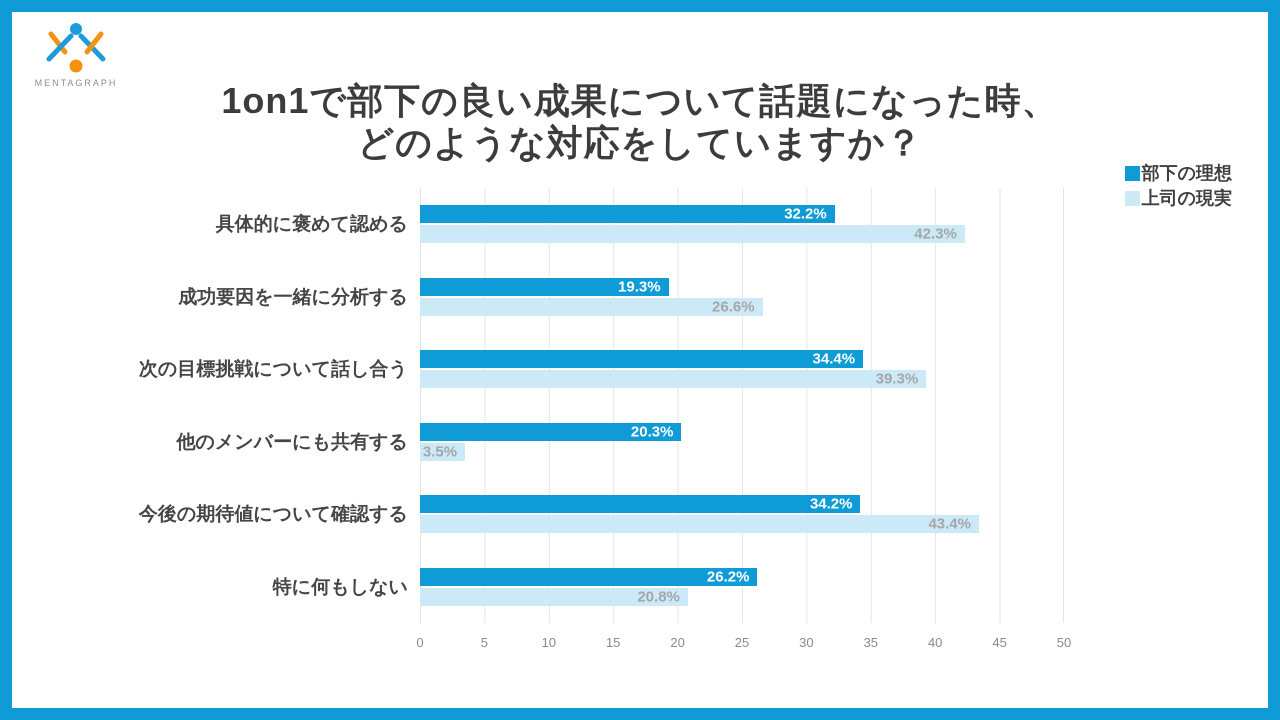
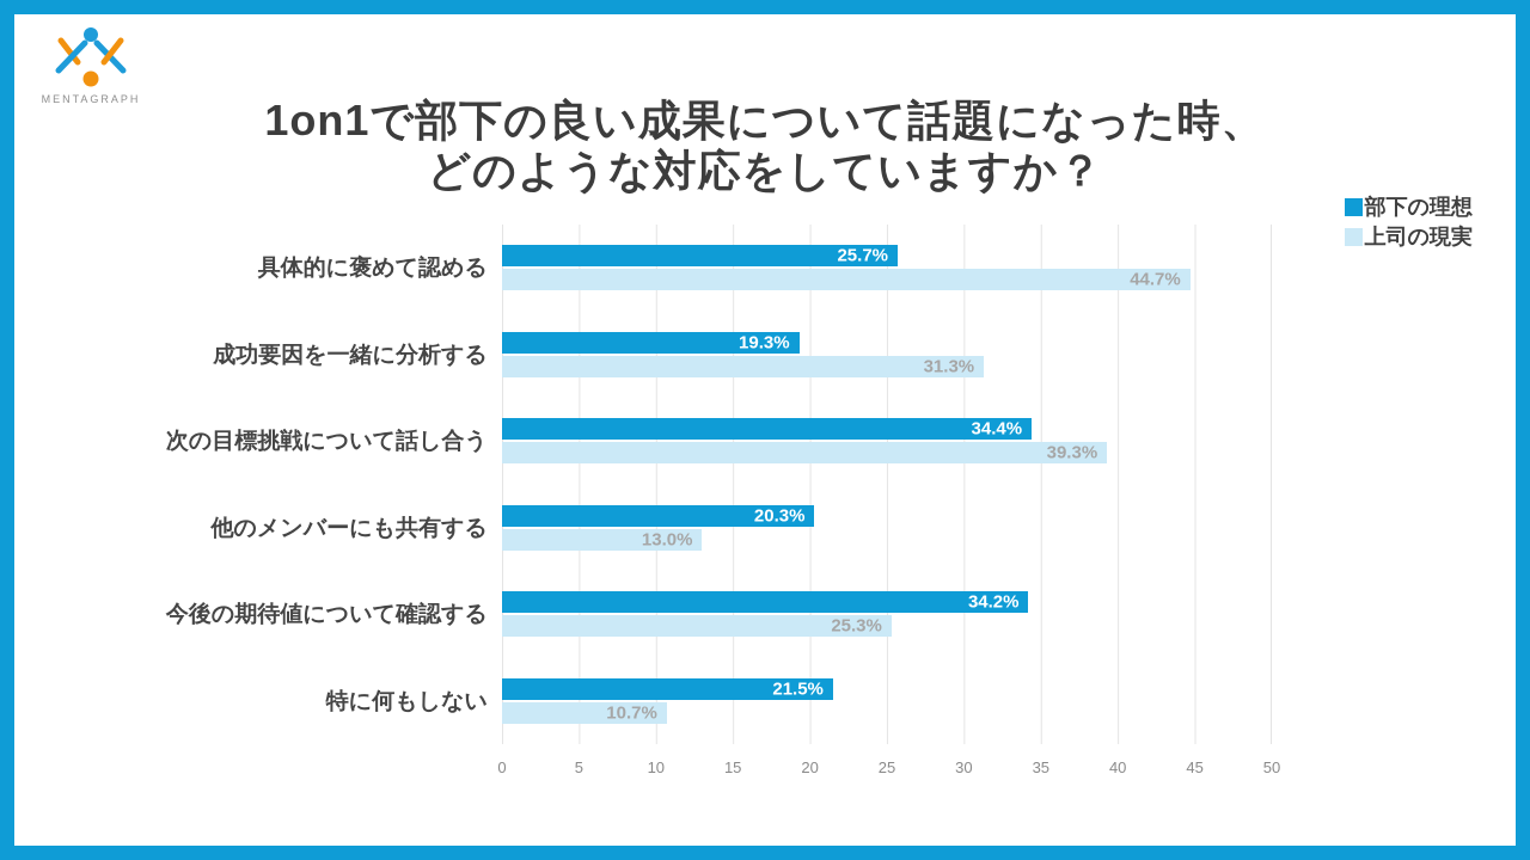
部下の理想/具体的に褒めて認める: 32.2% -> 25.7%
上司の現実/具体的に褒めて認める: 42.3% -> 44.7%
上司の現実/成功要因を一緒に分析する: 26.6% -> 31.3%
上司の現実/他のメンバーにも共有する: 3.5% -> 13.0%
上司の現実/今後の期待値について確認する: 43.4% -> 25.3%
部下の理想/特に何もしない: 26.2% -> 21.5%
上司の現実/特に何もしない: 20.8% -> 10.7%
